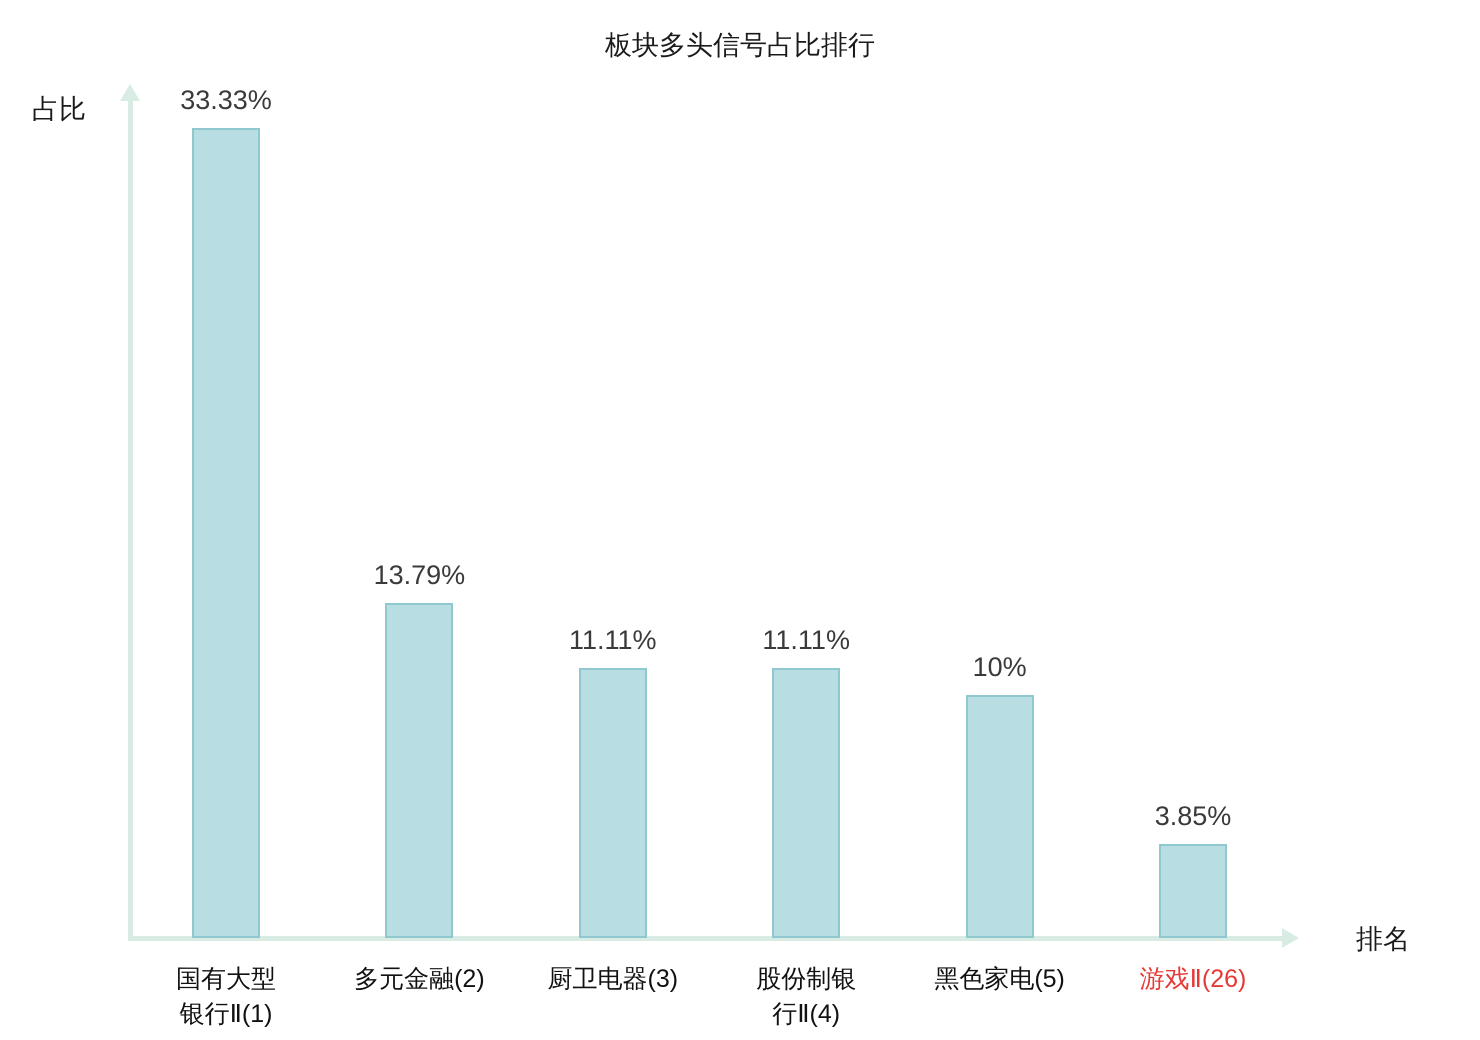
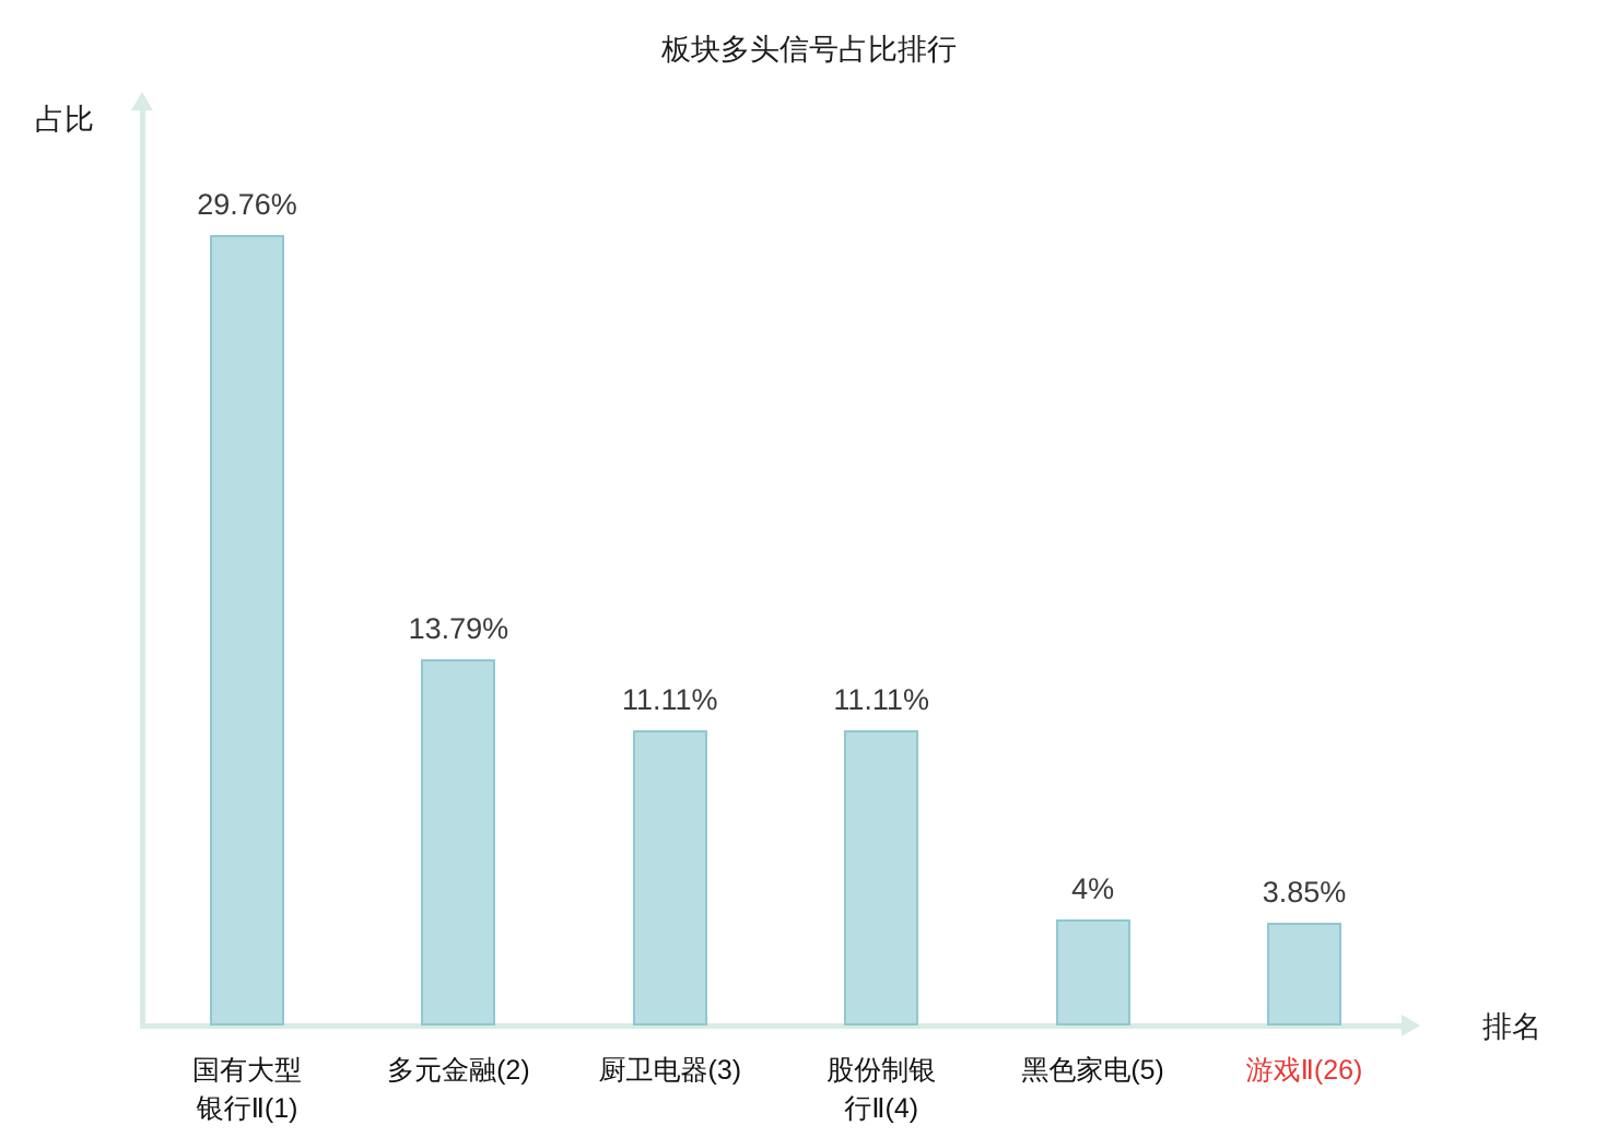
国有大型 银行Ⅱ(1): 33.33% -> 29.76%
黑色家电(5): 10% -> 4%
